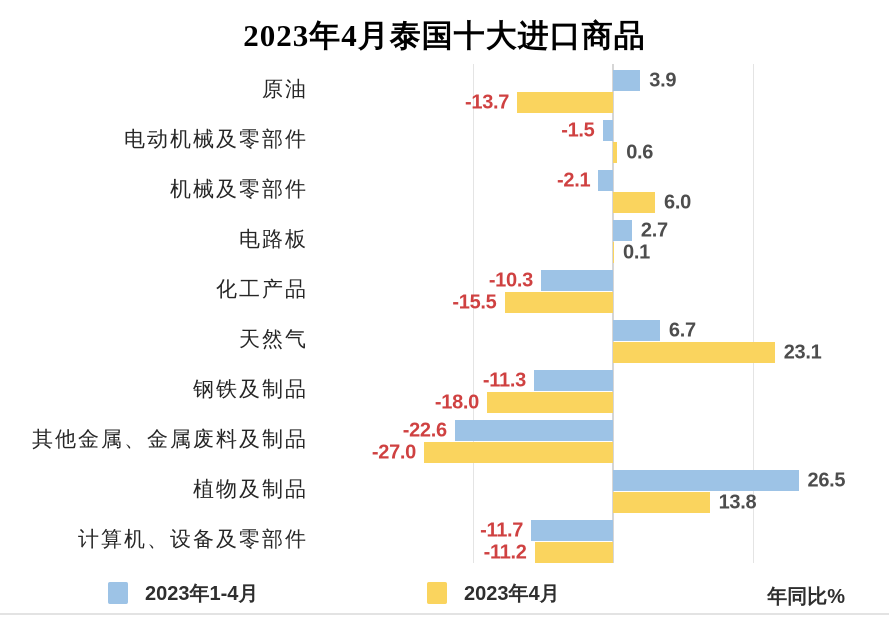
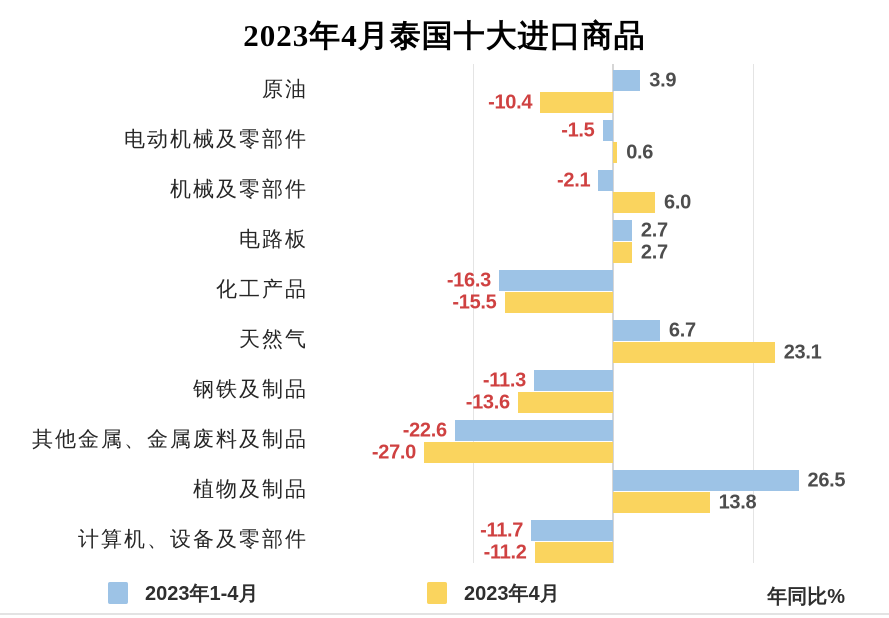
2023年4月/原油: -13.7 -> -10.4
2023年4月/电路板: 0.1 -> 2.7
2023年1-4月/化工产品: -10.3 -> -16.3
2023年4月/钢铁及制品: -18.0 -> -13.6
